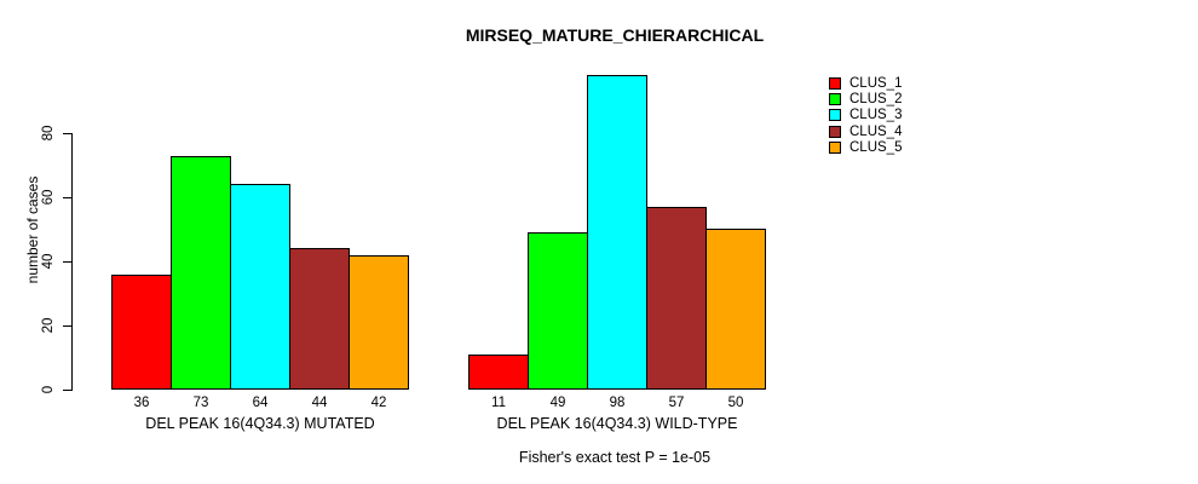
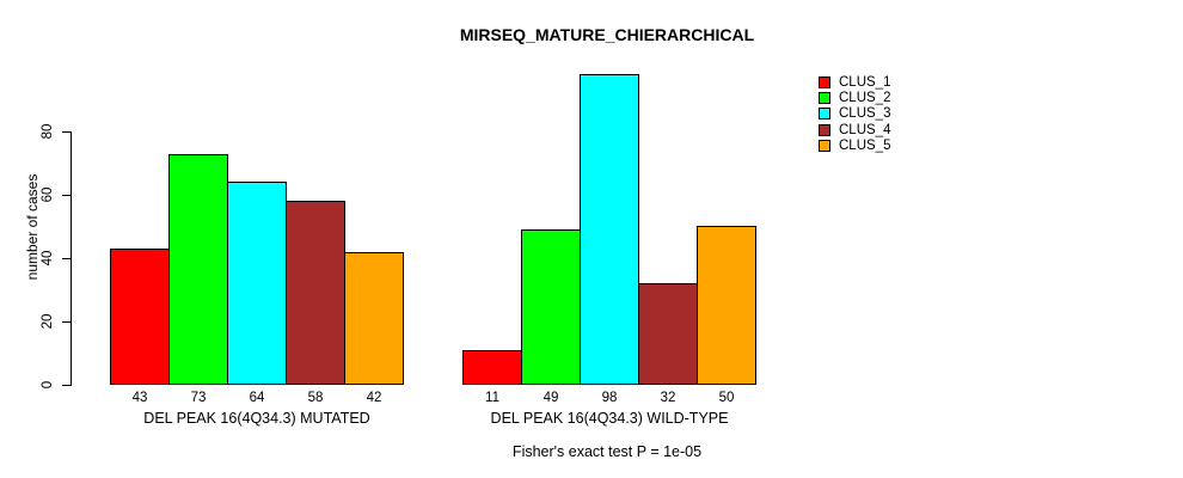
CLUS_1/DEL PEAK 16(4Q34.3) MUTATED: 36 -> 43
CLUS_4/DEL PEAK 16(4Q34.3) MUTATED: 44 -> 58
CLUS_4/DEL PEAK 16(4Q34.3) WILD-TYPE: 57 -> 32
